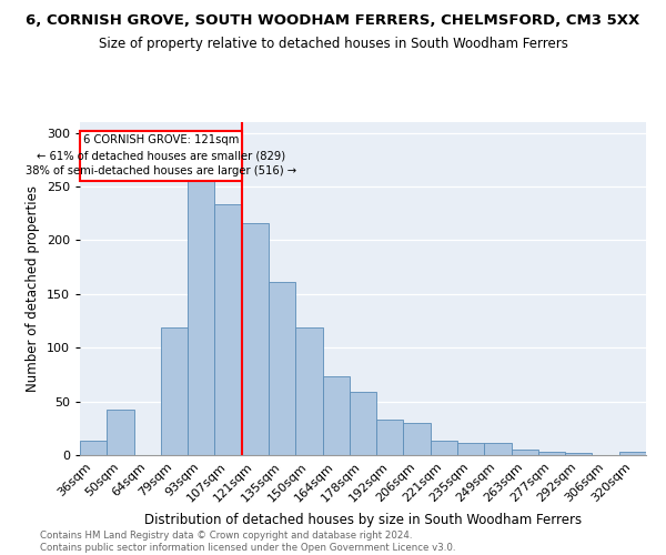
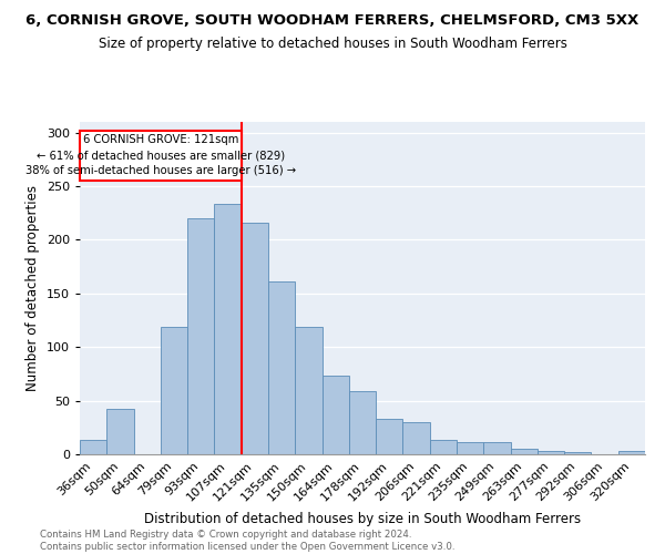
93sqm: 258 -> 220
